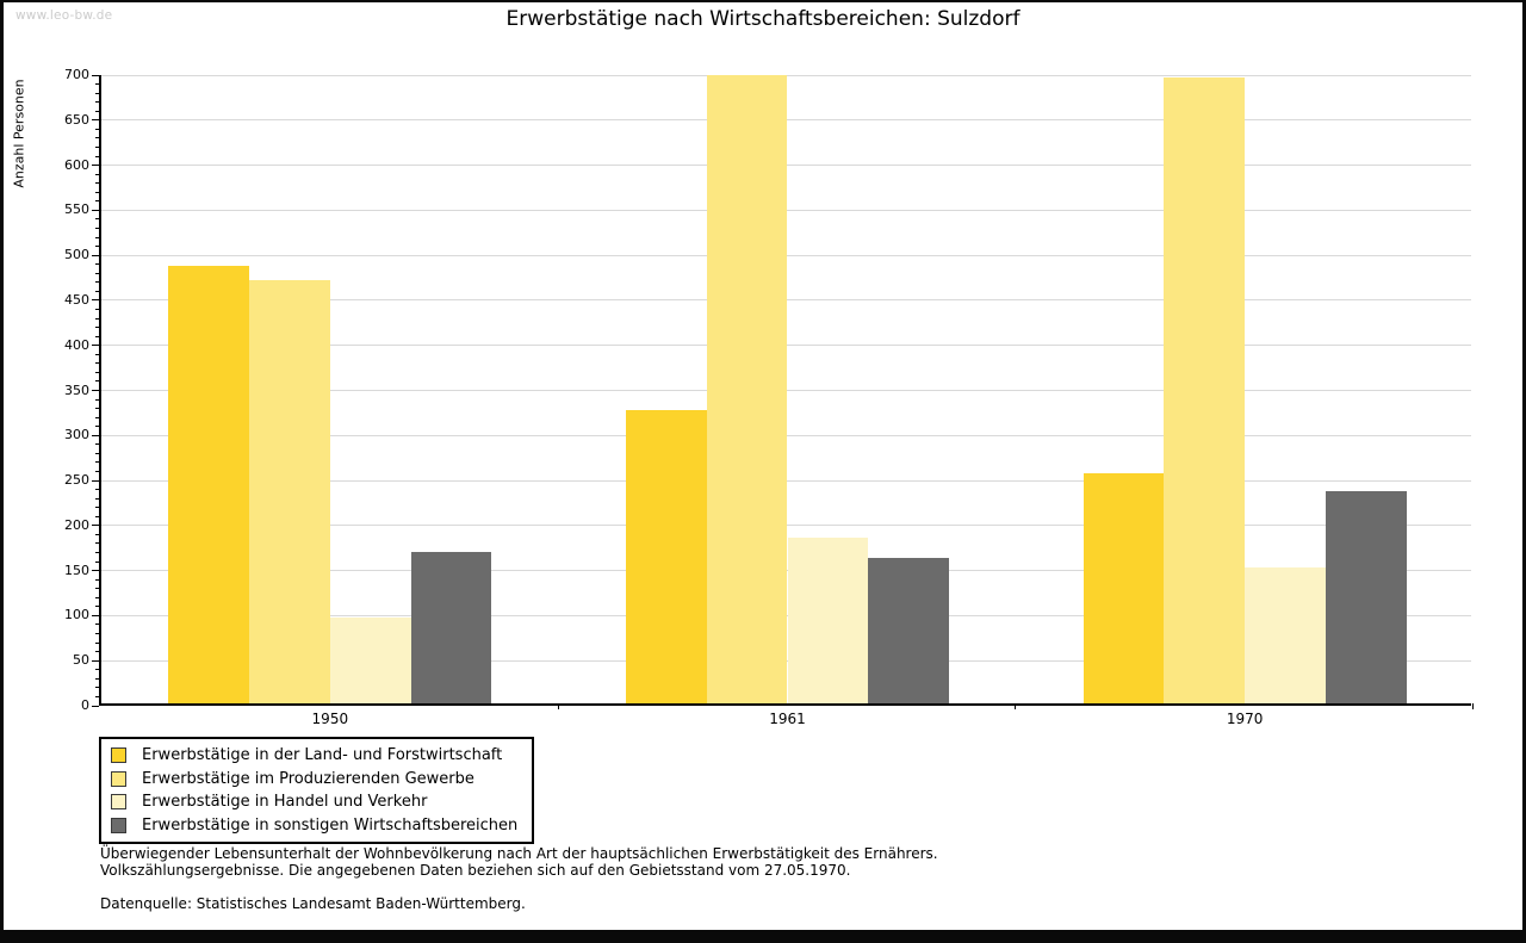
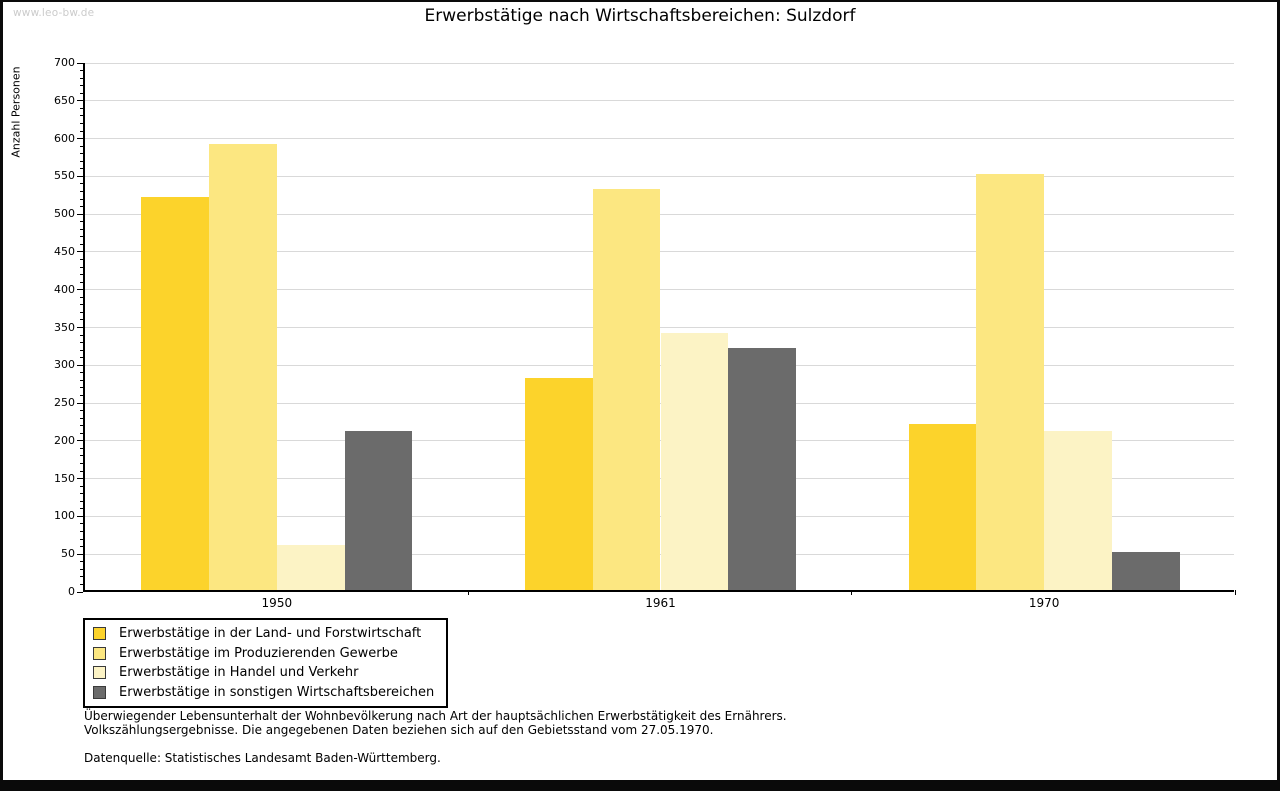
Erwerbstätige in der Land- und Forstwirtschaft/1950: 480 -> 520
Erwerbstätige im Produzierenden Gewerbe/1950: 470 -> 590
Erwerbstätige in Handel und Verkehr/1950: 100 -> 60
Erwerbstätige in sonstigen Wirtschaftsbereichen/1950: 170 -> 210
Erwerbstätige in der Land- und Forstwirtschaft/1961: 330 -> 280
Erwerbstätige im Produzierenden Gewerbe/1961: 700 -> 530
Erwerbstätige in Handel und Verkehr/1961: 180 -> 340
Erwerbstätige in sonstigen Wirtschaftsbereichen/1961: 160 -> 320
Erwerbstätige in der Land- und Forstwirtschaft/1970: 260 -> 220
Erwerbstätige im Produzierenden Gewerbe/1970: 700 -> 550
Erwerbstätige in Handel und Verkehr/1970: 150 -> 210
Erwerbstätige in sonstigen Wirtschaftsbereichen/1970: 240 -> 50
